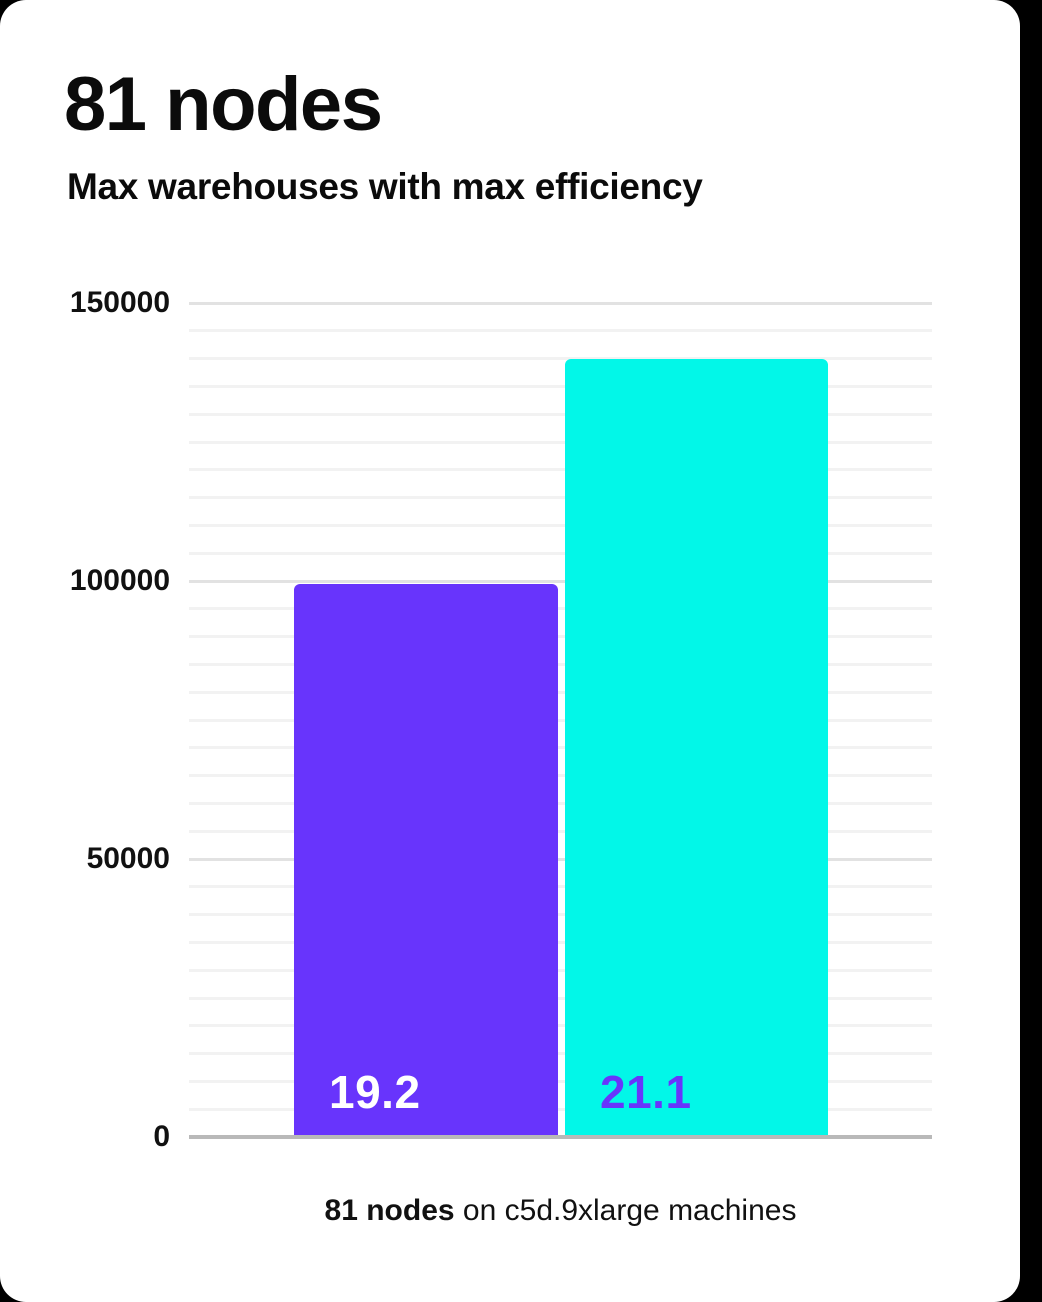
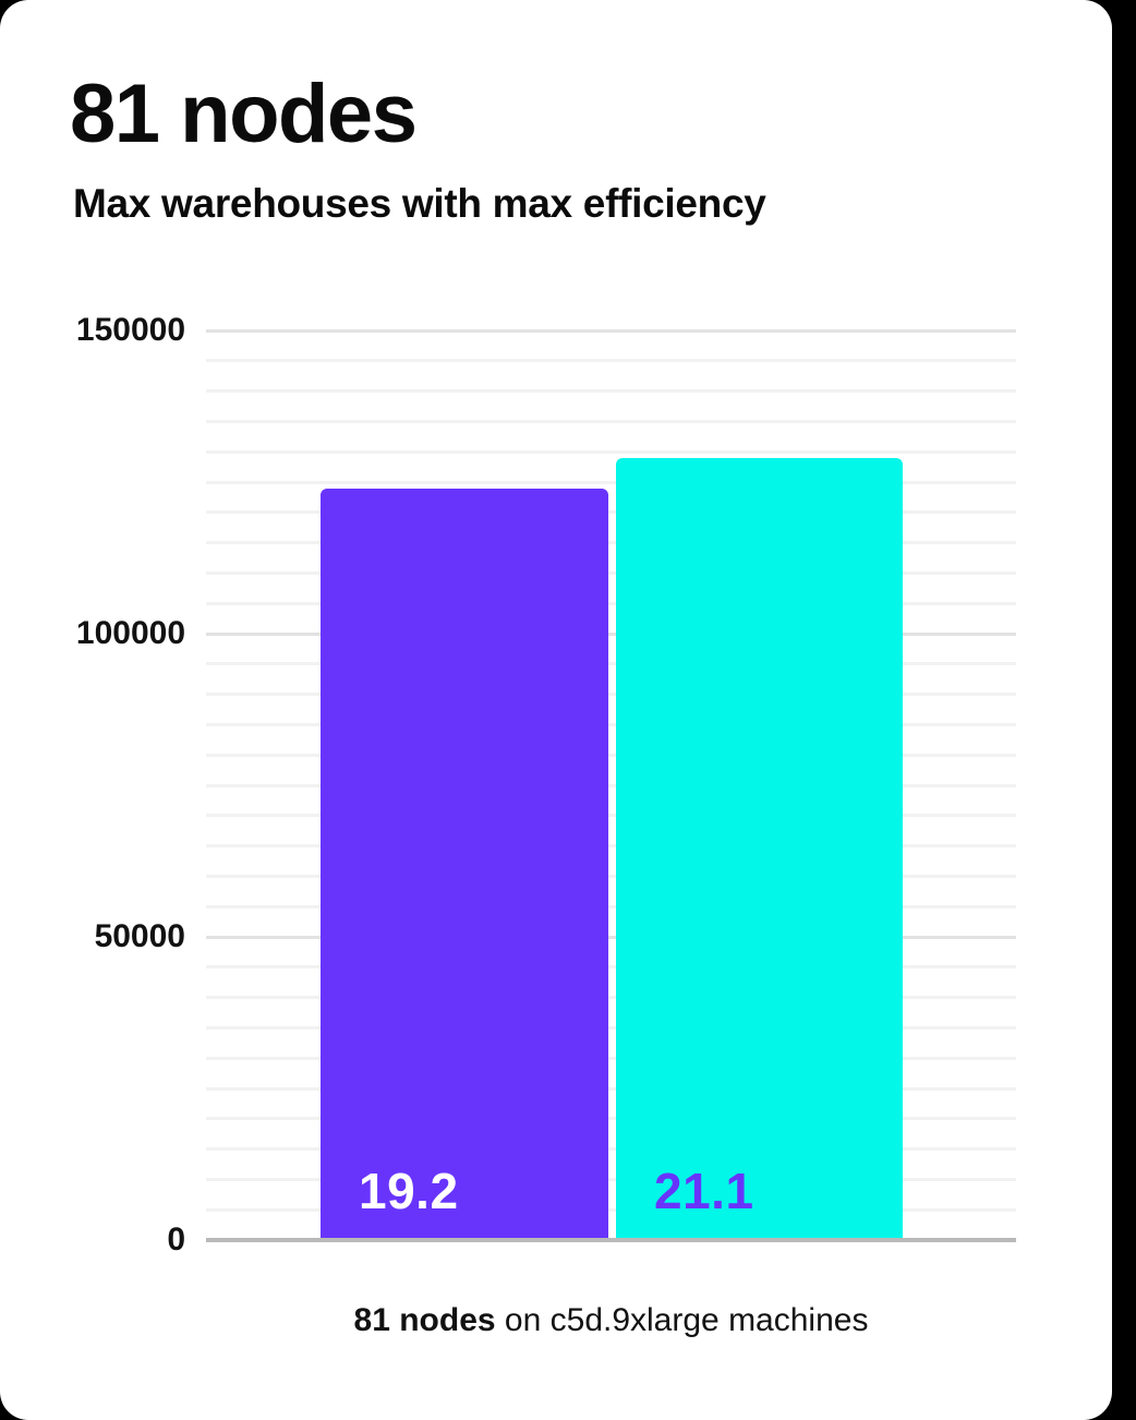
19.2: 100000 -> 124000
21.1: 140000 -> 129000
